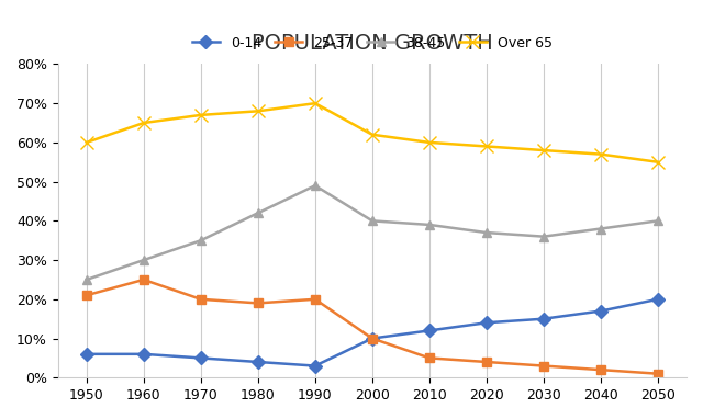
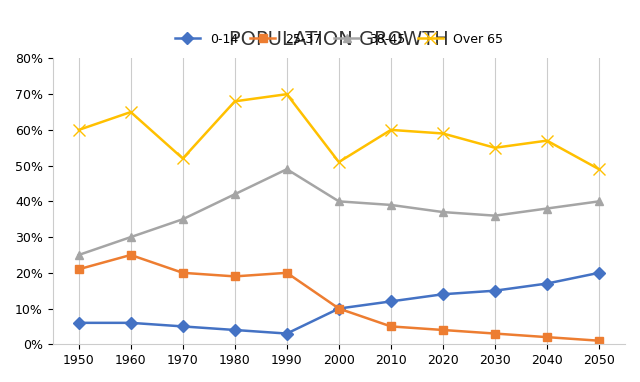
Over 65/1970: 67% -> 52%
Over 65/2000: 62% -> 51%
Over 65/2030: 58% -> 55%
Over 65/2050: 55% -> 49%
